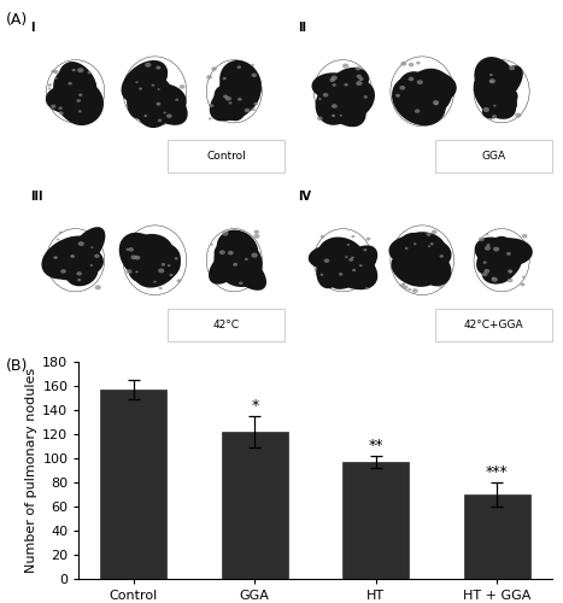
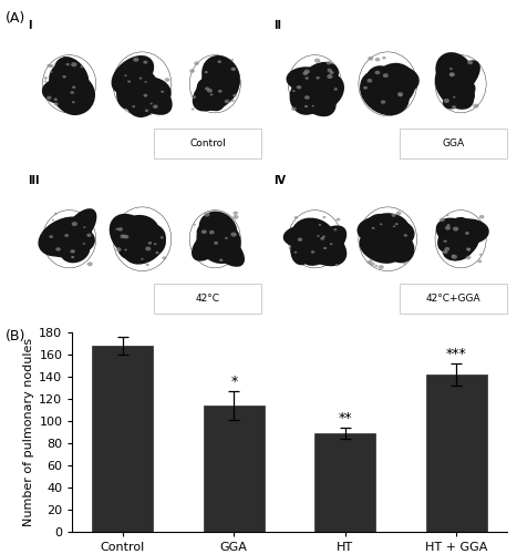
Control: 157 -> 168
GGA: 122 -> 114
HT: 97 -> 89
HT + GGA: 70 -> 142
